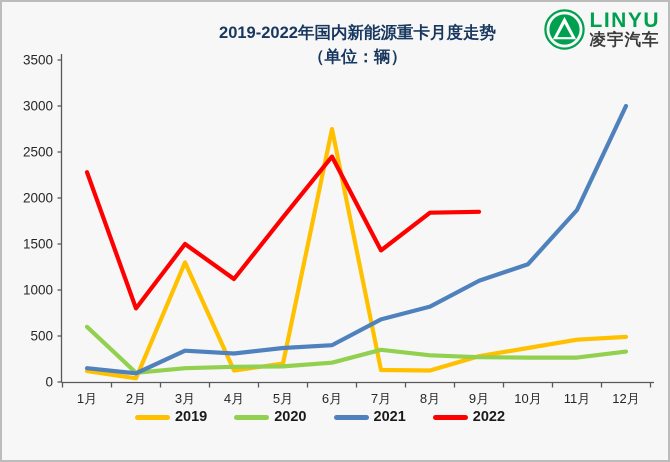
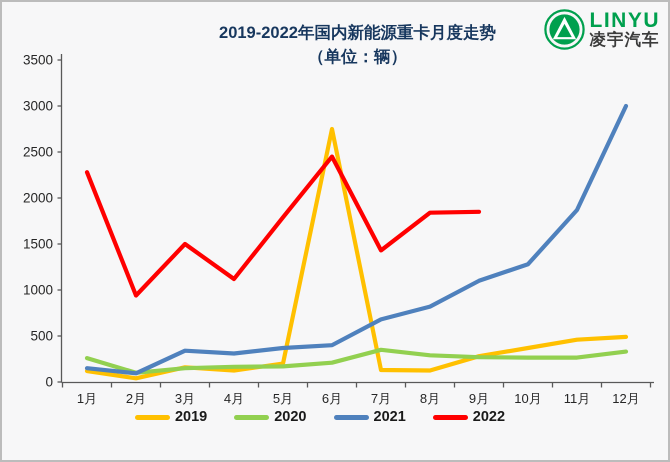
2020/1月: 600 -> 300
2022/2月: 800 -> 900
2019/3月: 1300 -> 200
